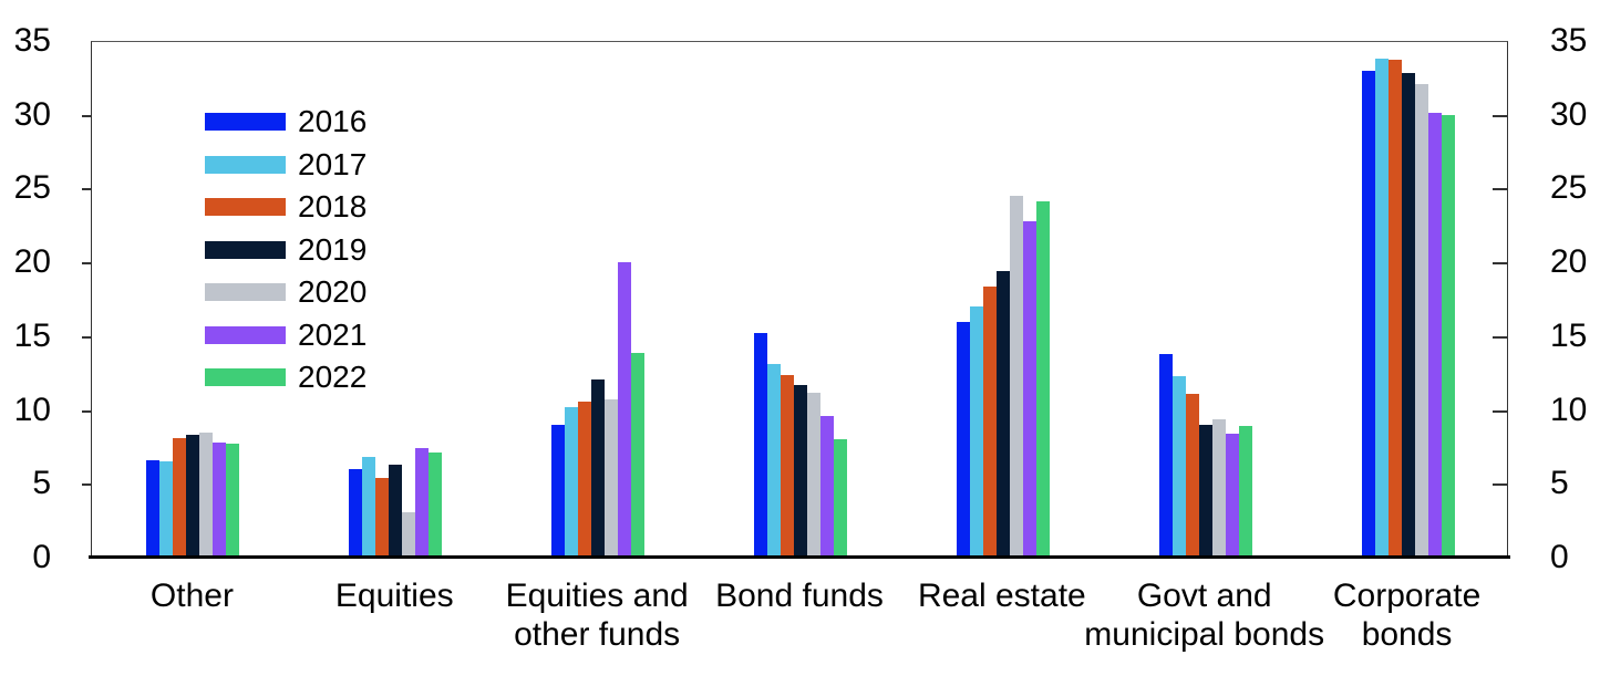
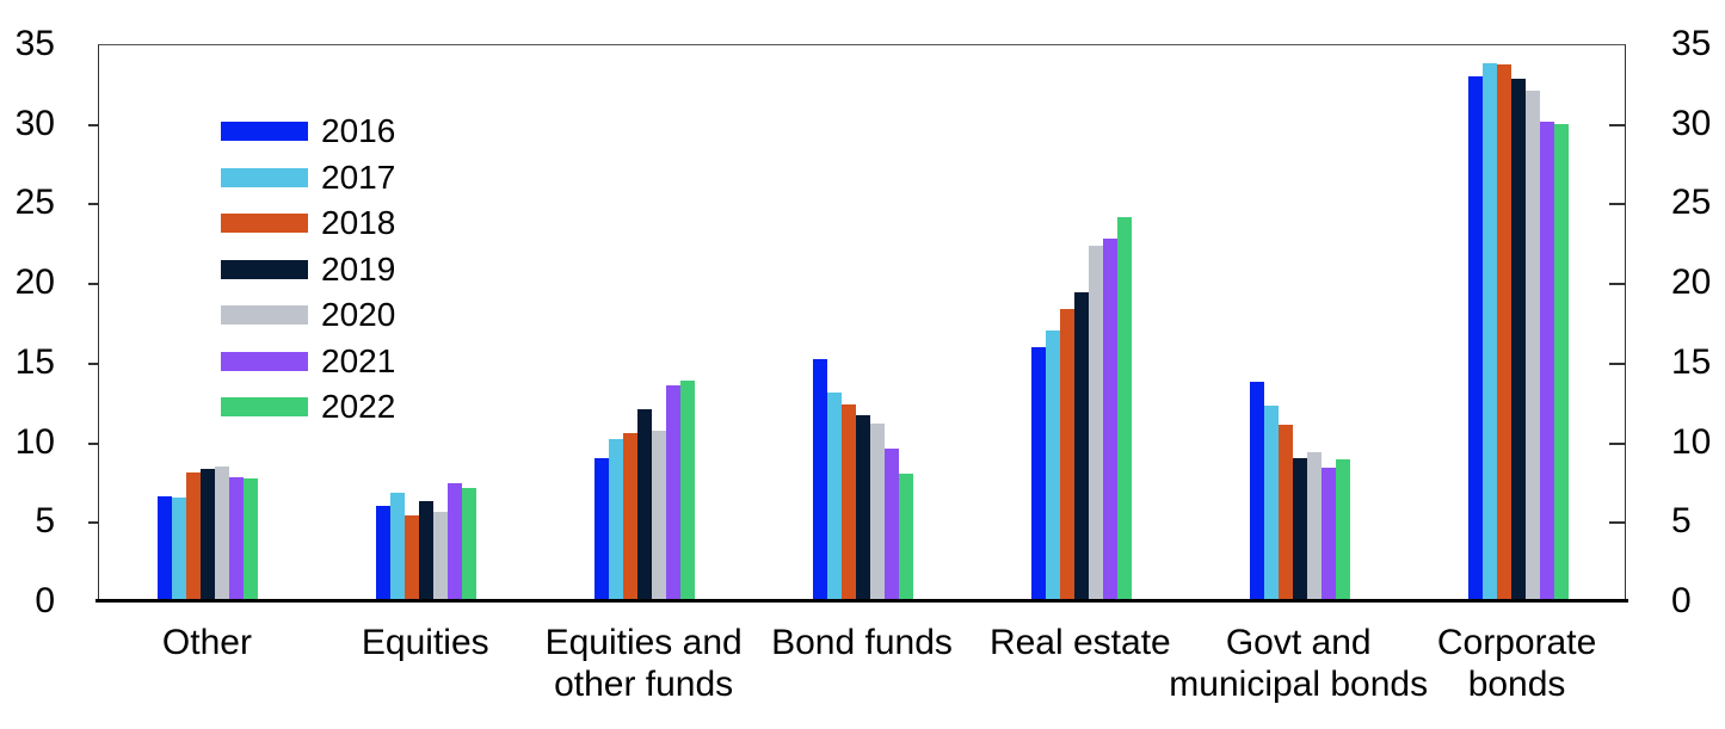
2020/Equities: 3.1 -> 5.6
2021/Equities and other funds: 20.0 -> 13.6
2020/Real estate: 24.5 -> 22.3
